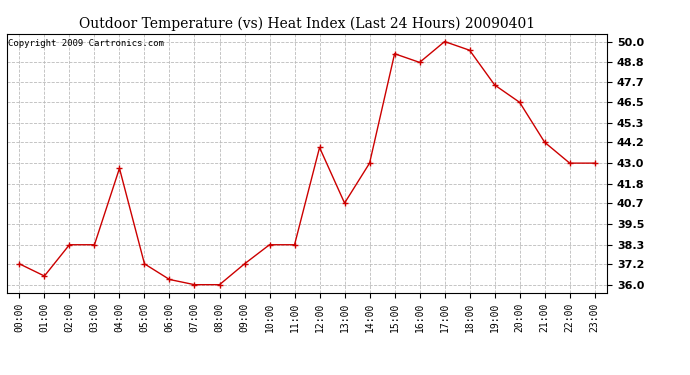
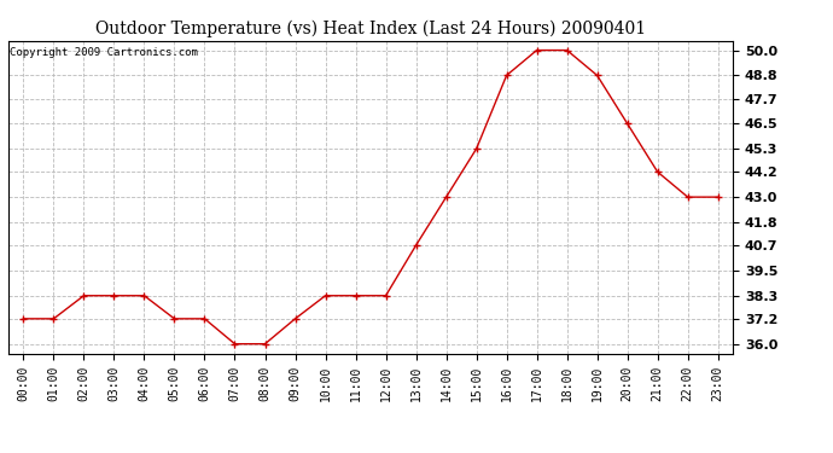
01:00: 36.5 -> 37.2
04:00: 42.7 -> 38.3
06:00: 36.3 -> 37.2
12:00: 43.9 -> 38.3
15:00: 49.3 -> 45.3
18:00: 49.5 -> 50.0
19:00: 47.5 -> 48.8
